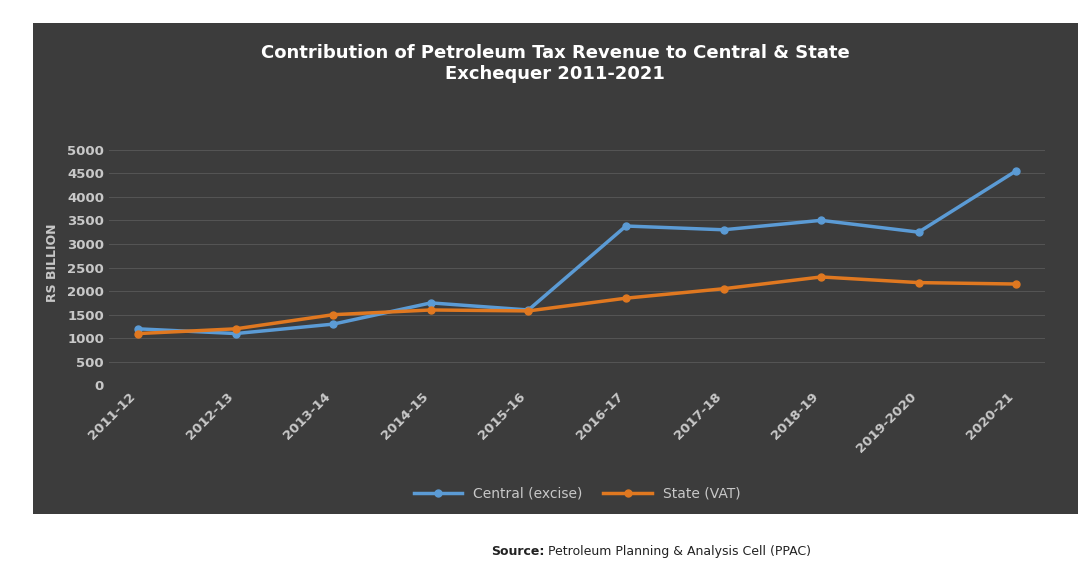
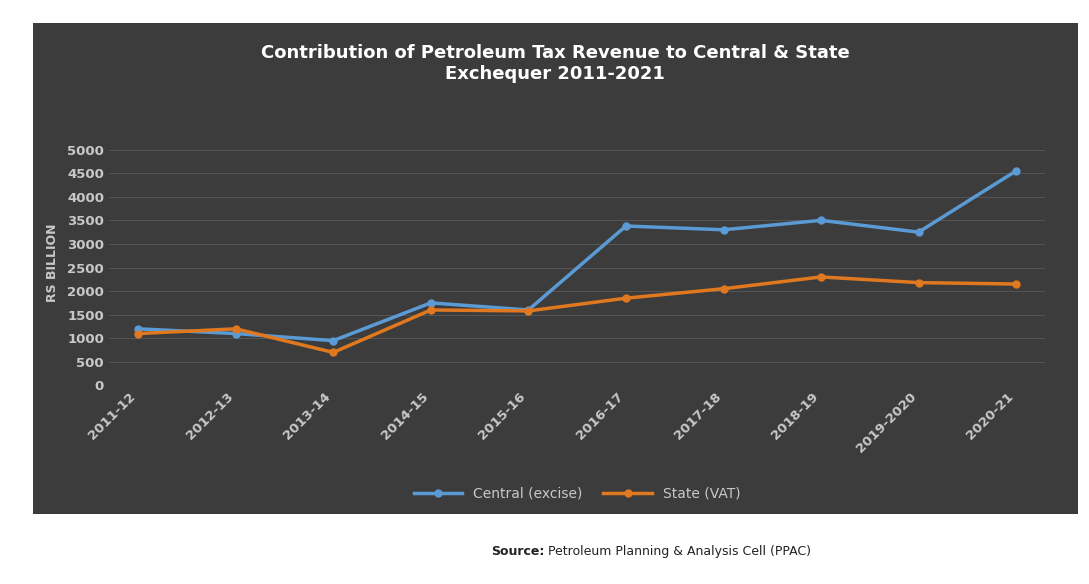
Central (excise)/2013-14: 1300 -> 950
State (VAT)/2013-14: 1500 -> 700
